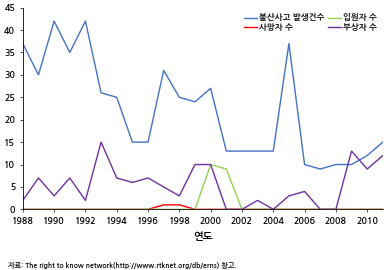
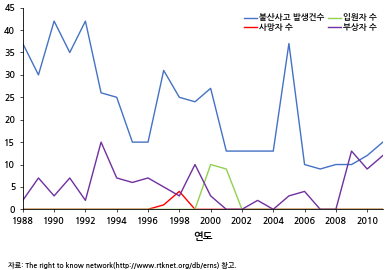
사망자 수/1998: 1 -> 4
부상자 수/2000: 10 -> 3
